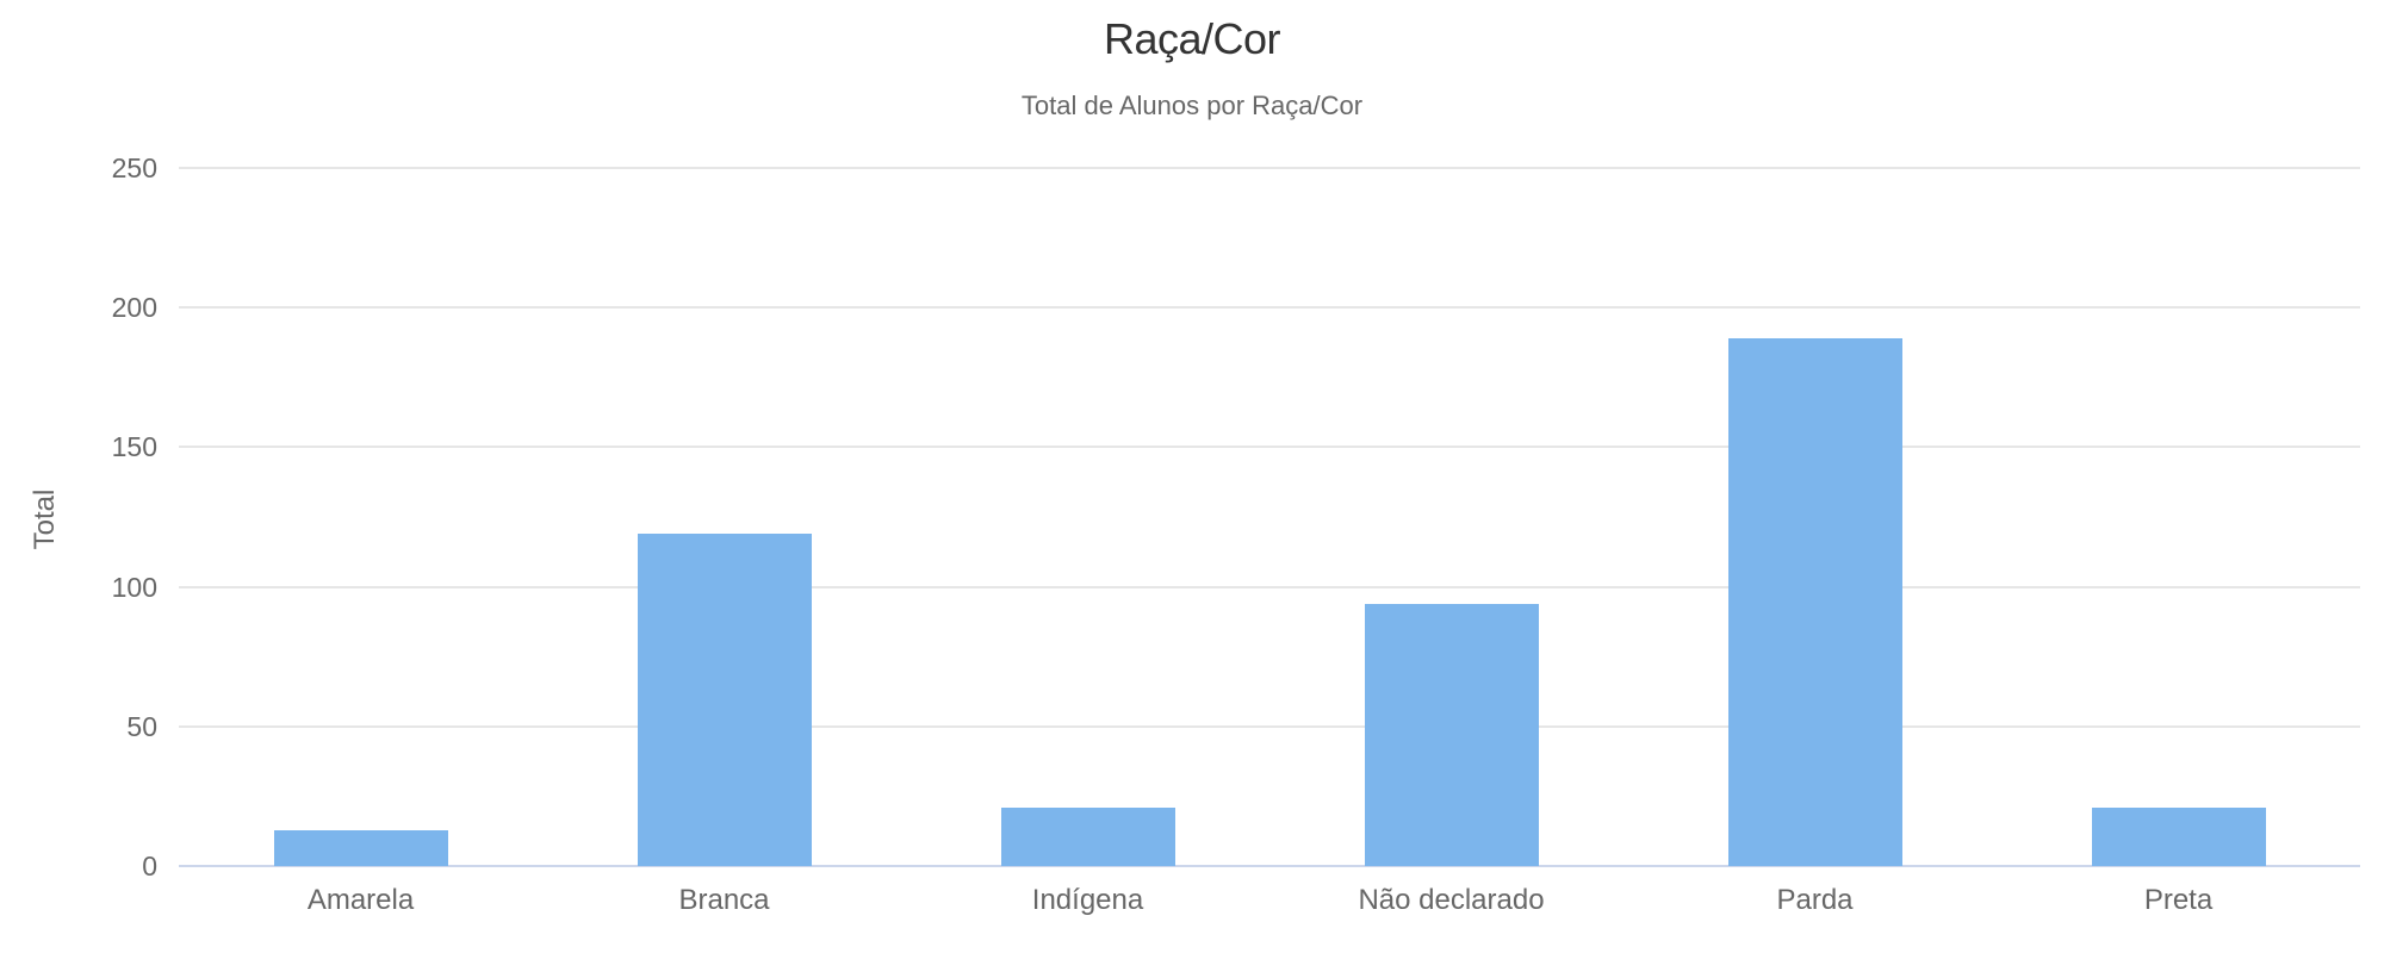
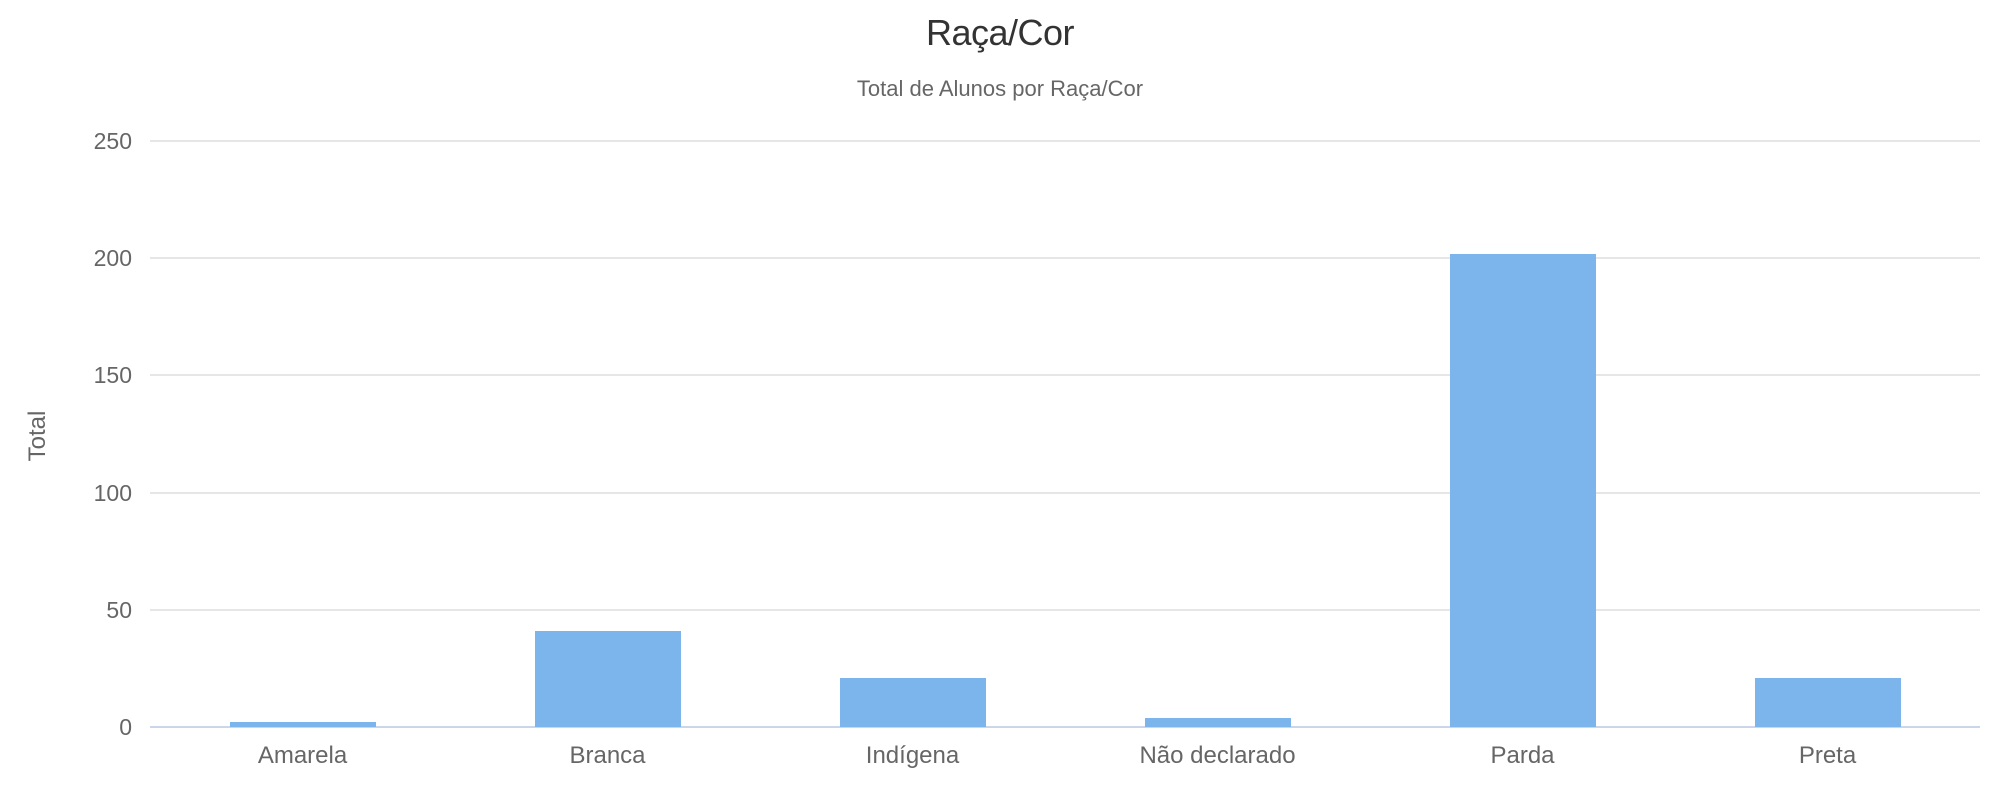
Amarela: 13 -> 2
Branca: 119 -> 41
Não declarado: 94 -> 4
Parda: 189 -> 202
